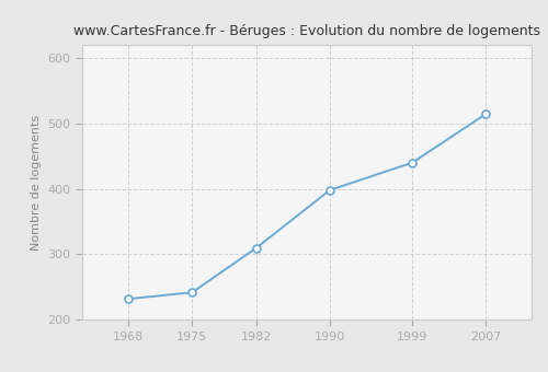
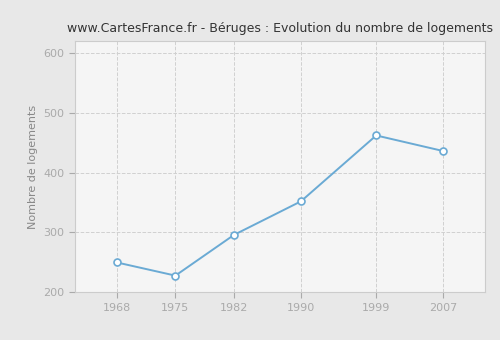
1968: 232 -> 250
1975: 242 -> 228
1982: 310 -> 296
1990: 398 -> 352
1999: 440 -> 462
2007: 514 -> 436
